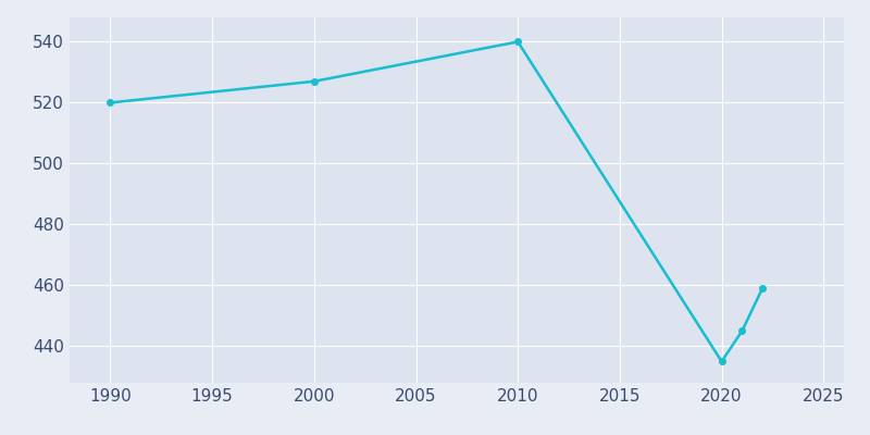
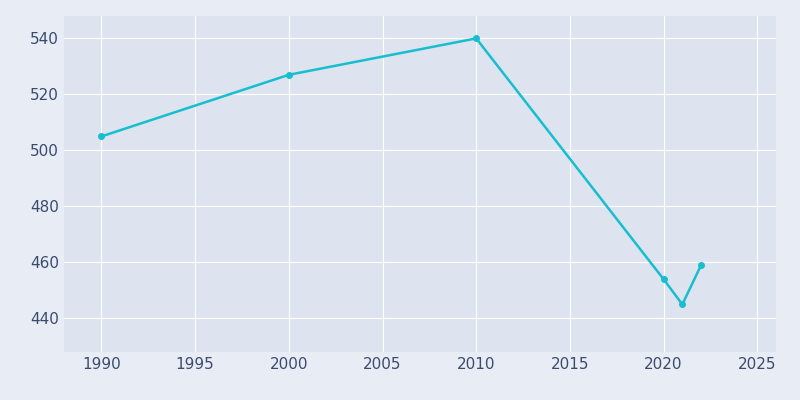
1990: 520 -> 505
2020: 435 -> 454
